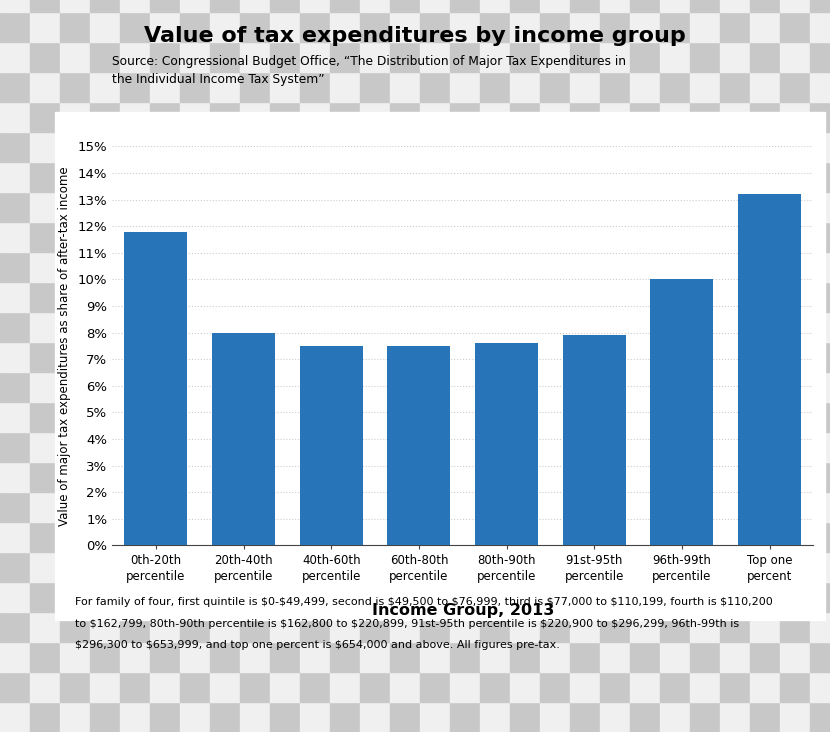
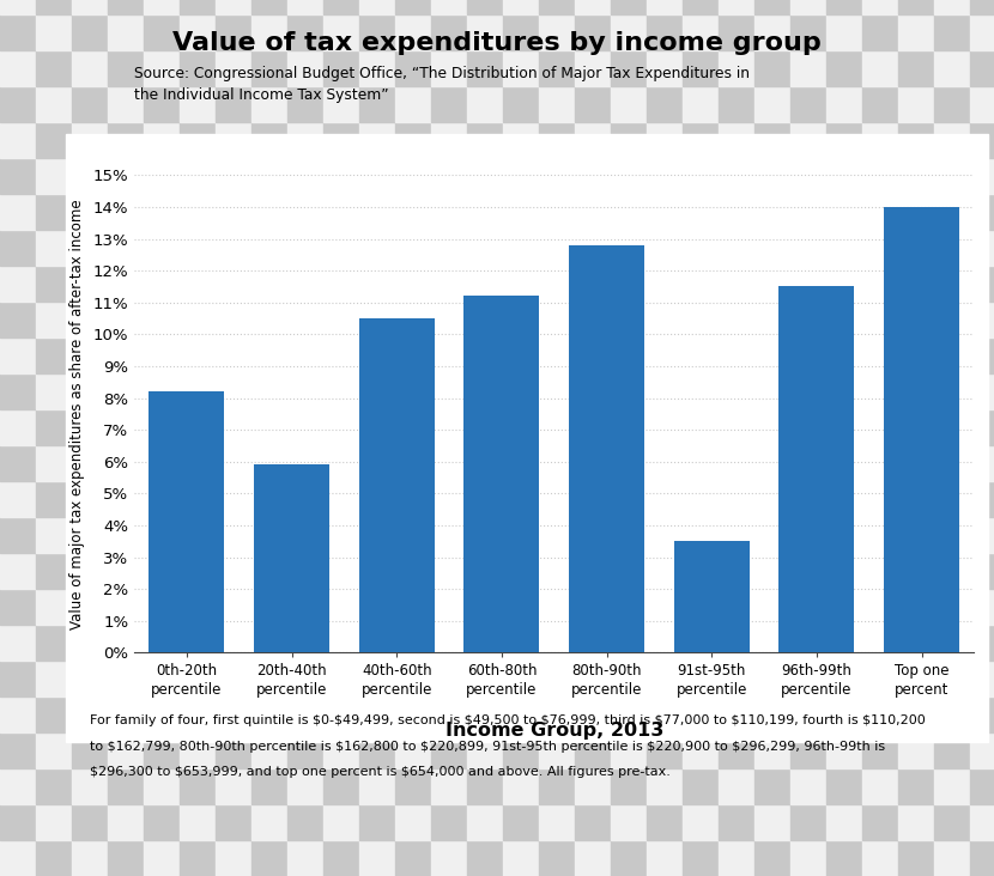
0th-20th percentile: 11.8% -> 8.2%
20th-40th percentile: 8.0% -> 5.9%
40th-60th percentile: 7.5% -> 10.5%
60th-80th percentile: 7.5% -> 11.2%
80th-90th percentile: 7.6% -> 12.8%
91st-95th percentile: 7.9% -> 3.5%
96th-99th percentile: 10.0% -> 11.5%
Top one percent: 13.2% -> 14.0%
